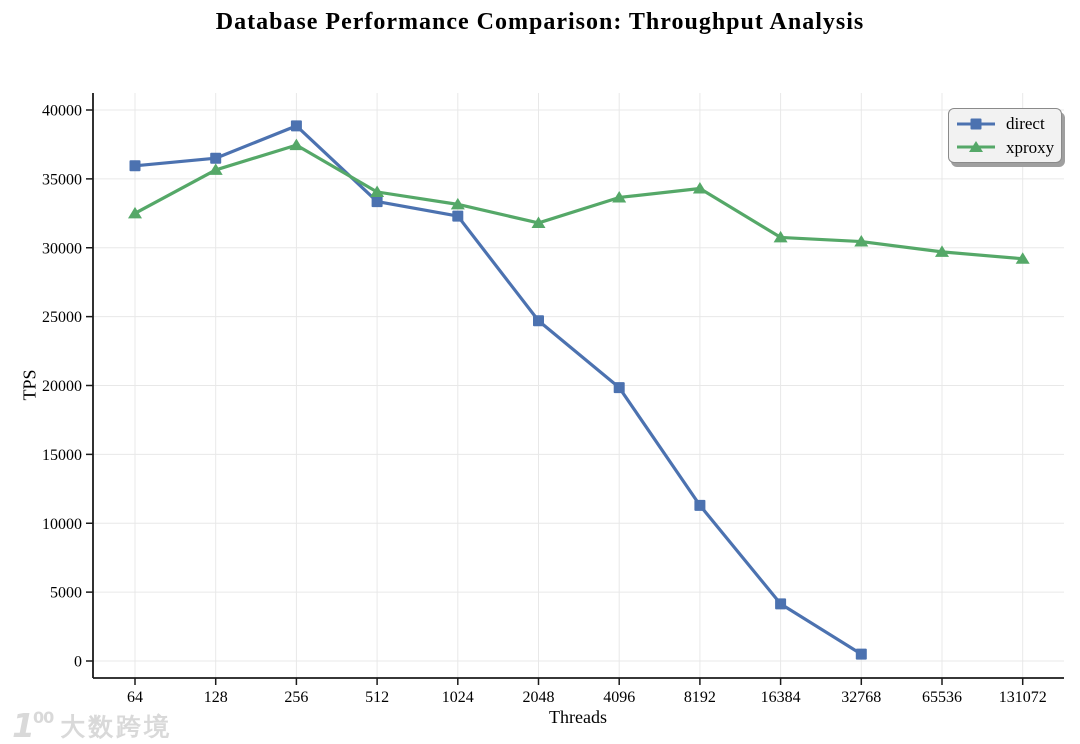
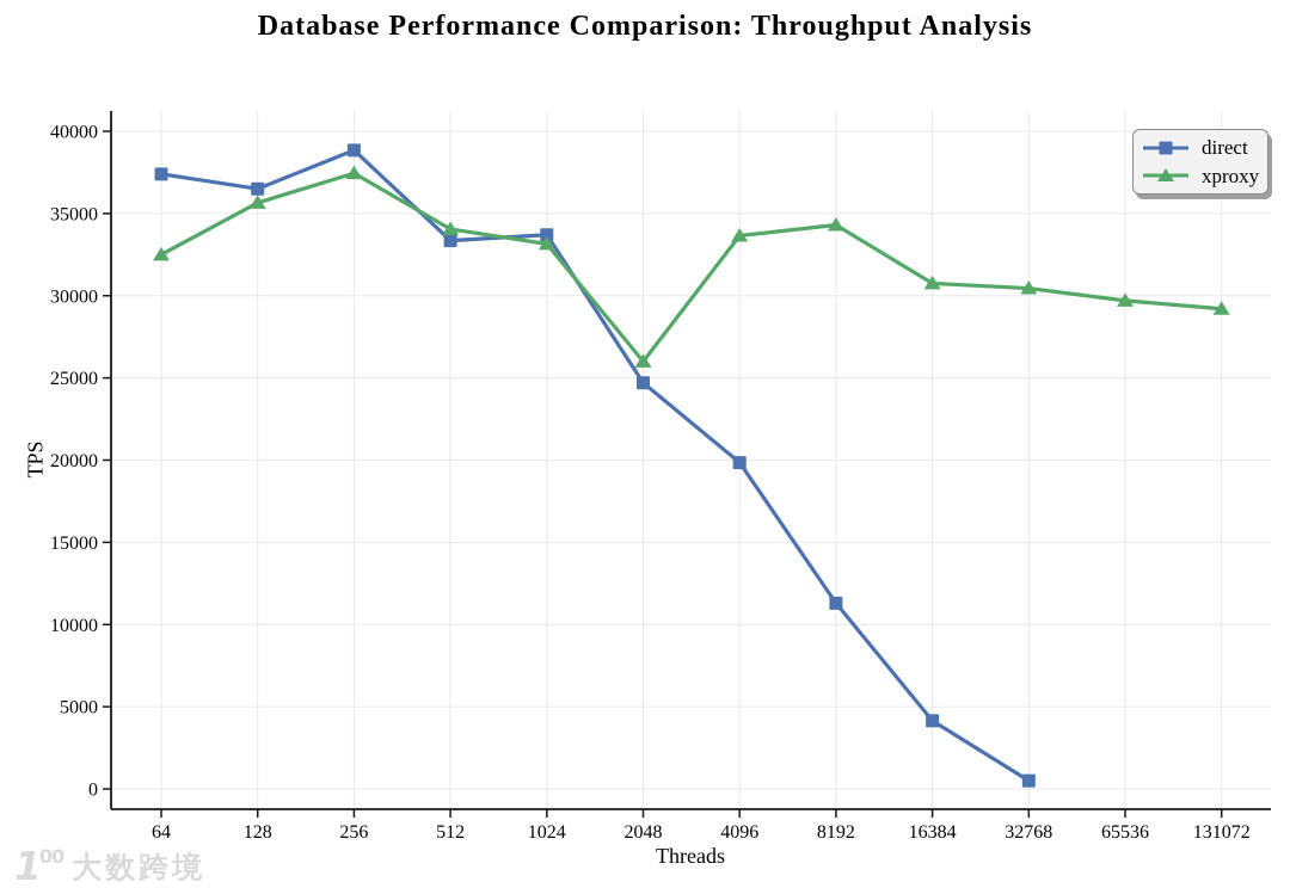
direct/64: 36000 -> 37400
direct/1024: 32300 -> 33700
xproxy/2048: 31800 -> 26000
